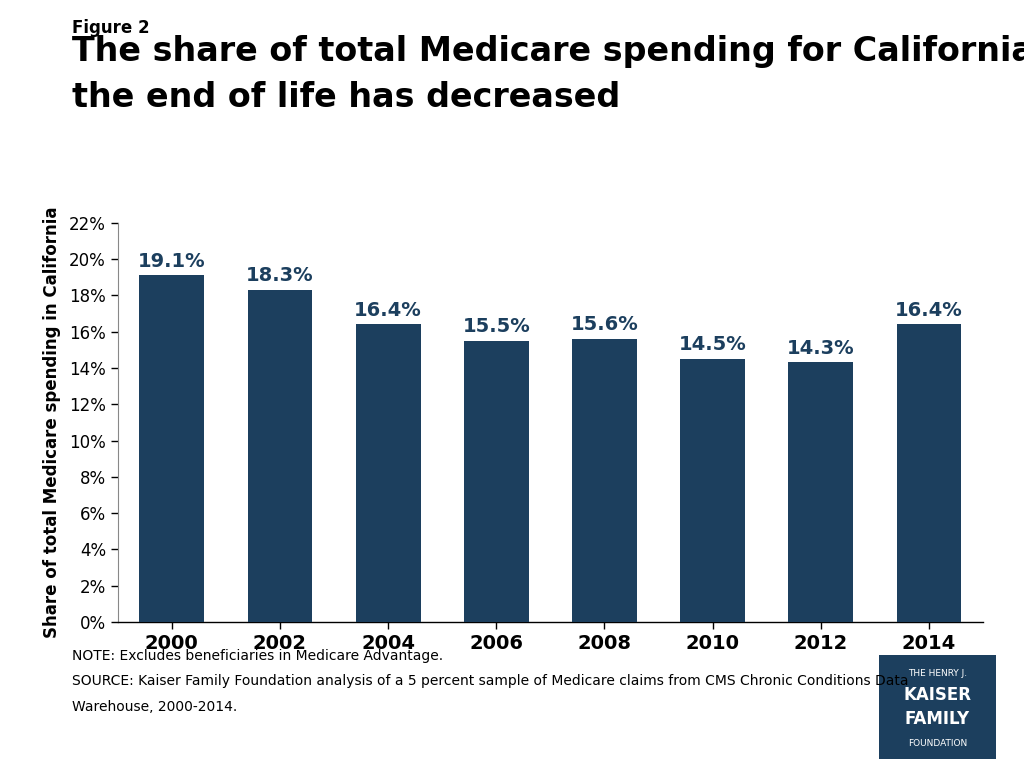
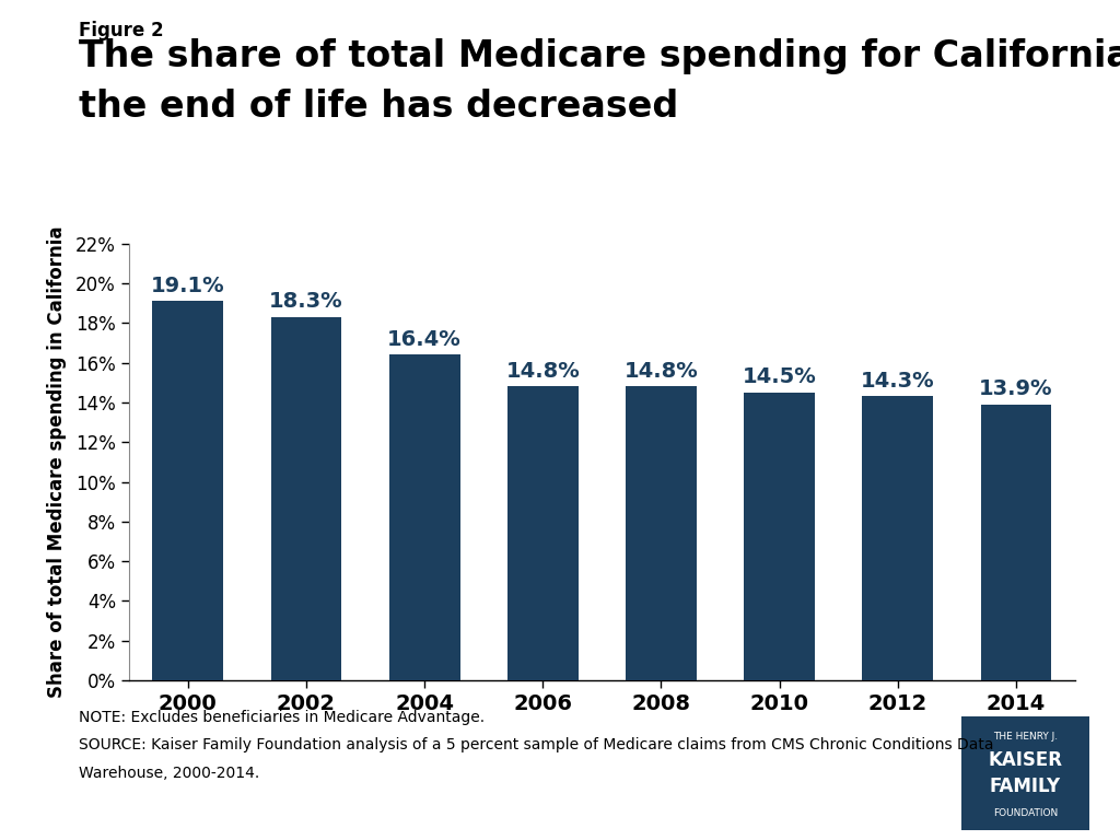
2006: 15.5% -> 14.8%
2008: 15.6% -> 14.8%
2014: 16.4% -> 13.9%
